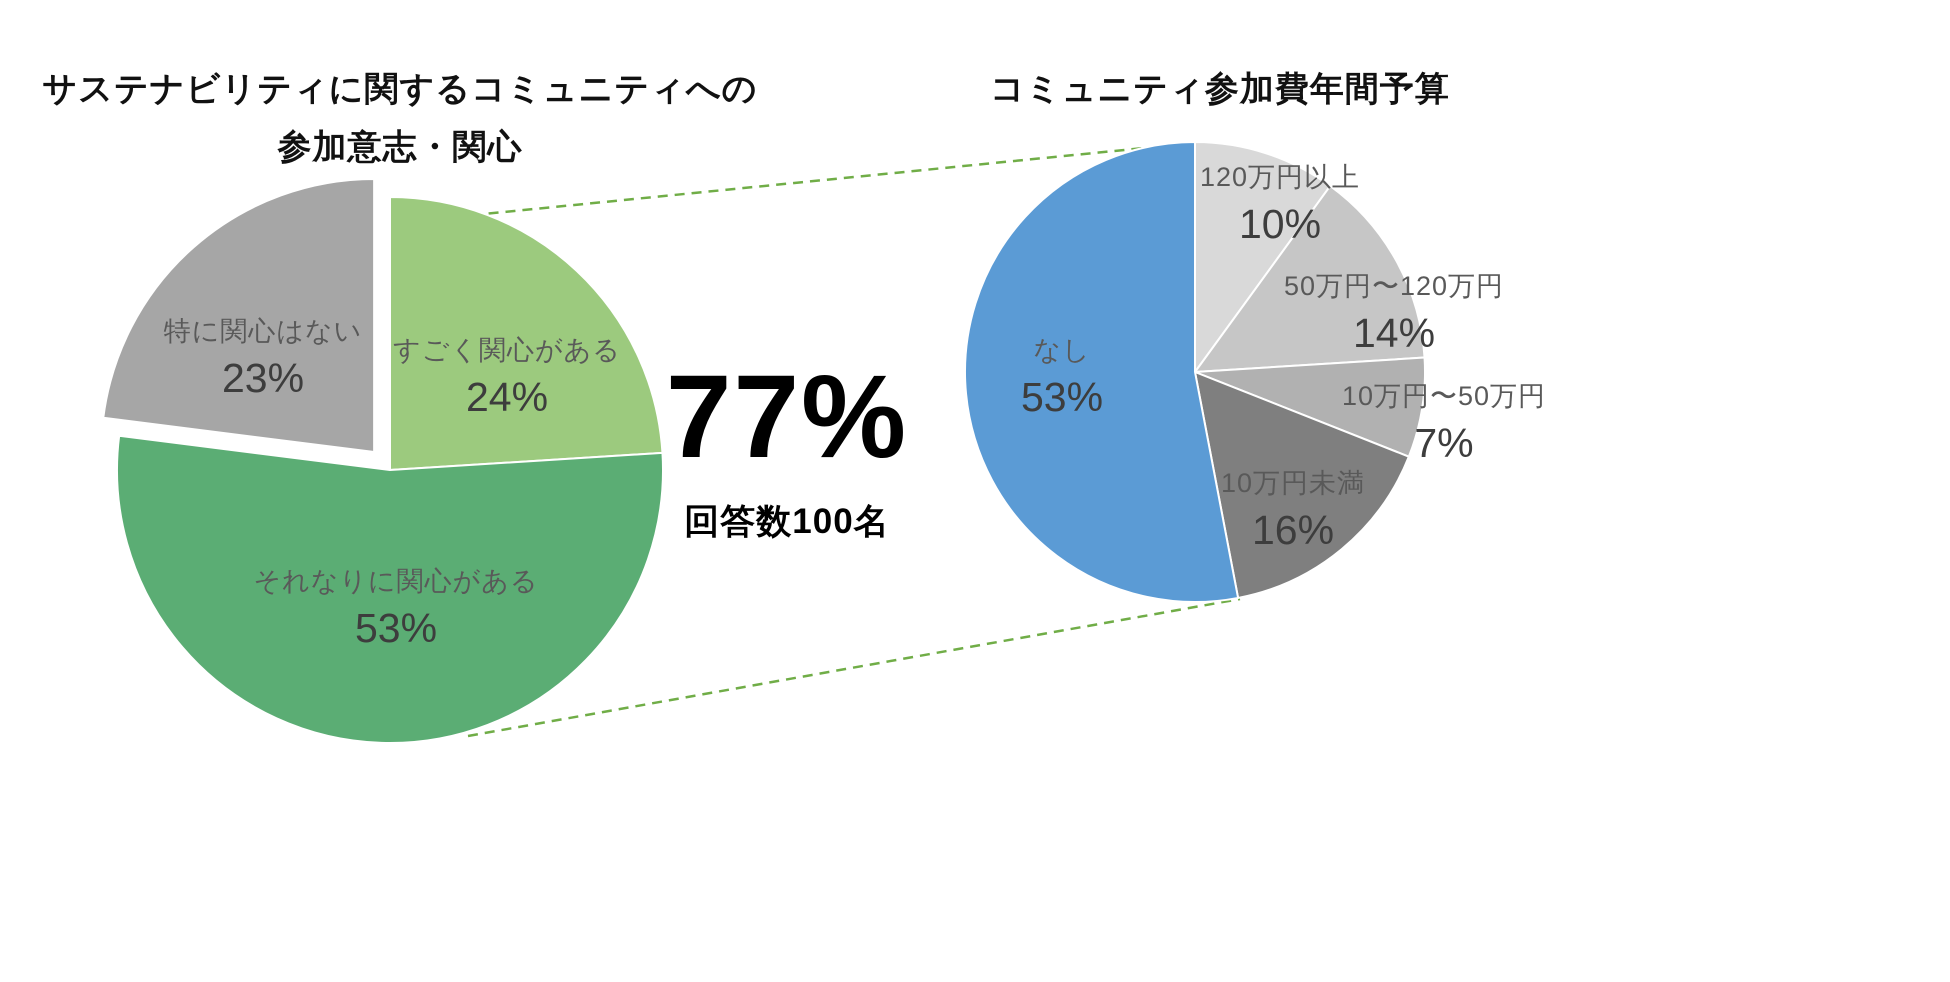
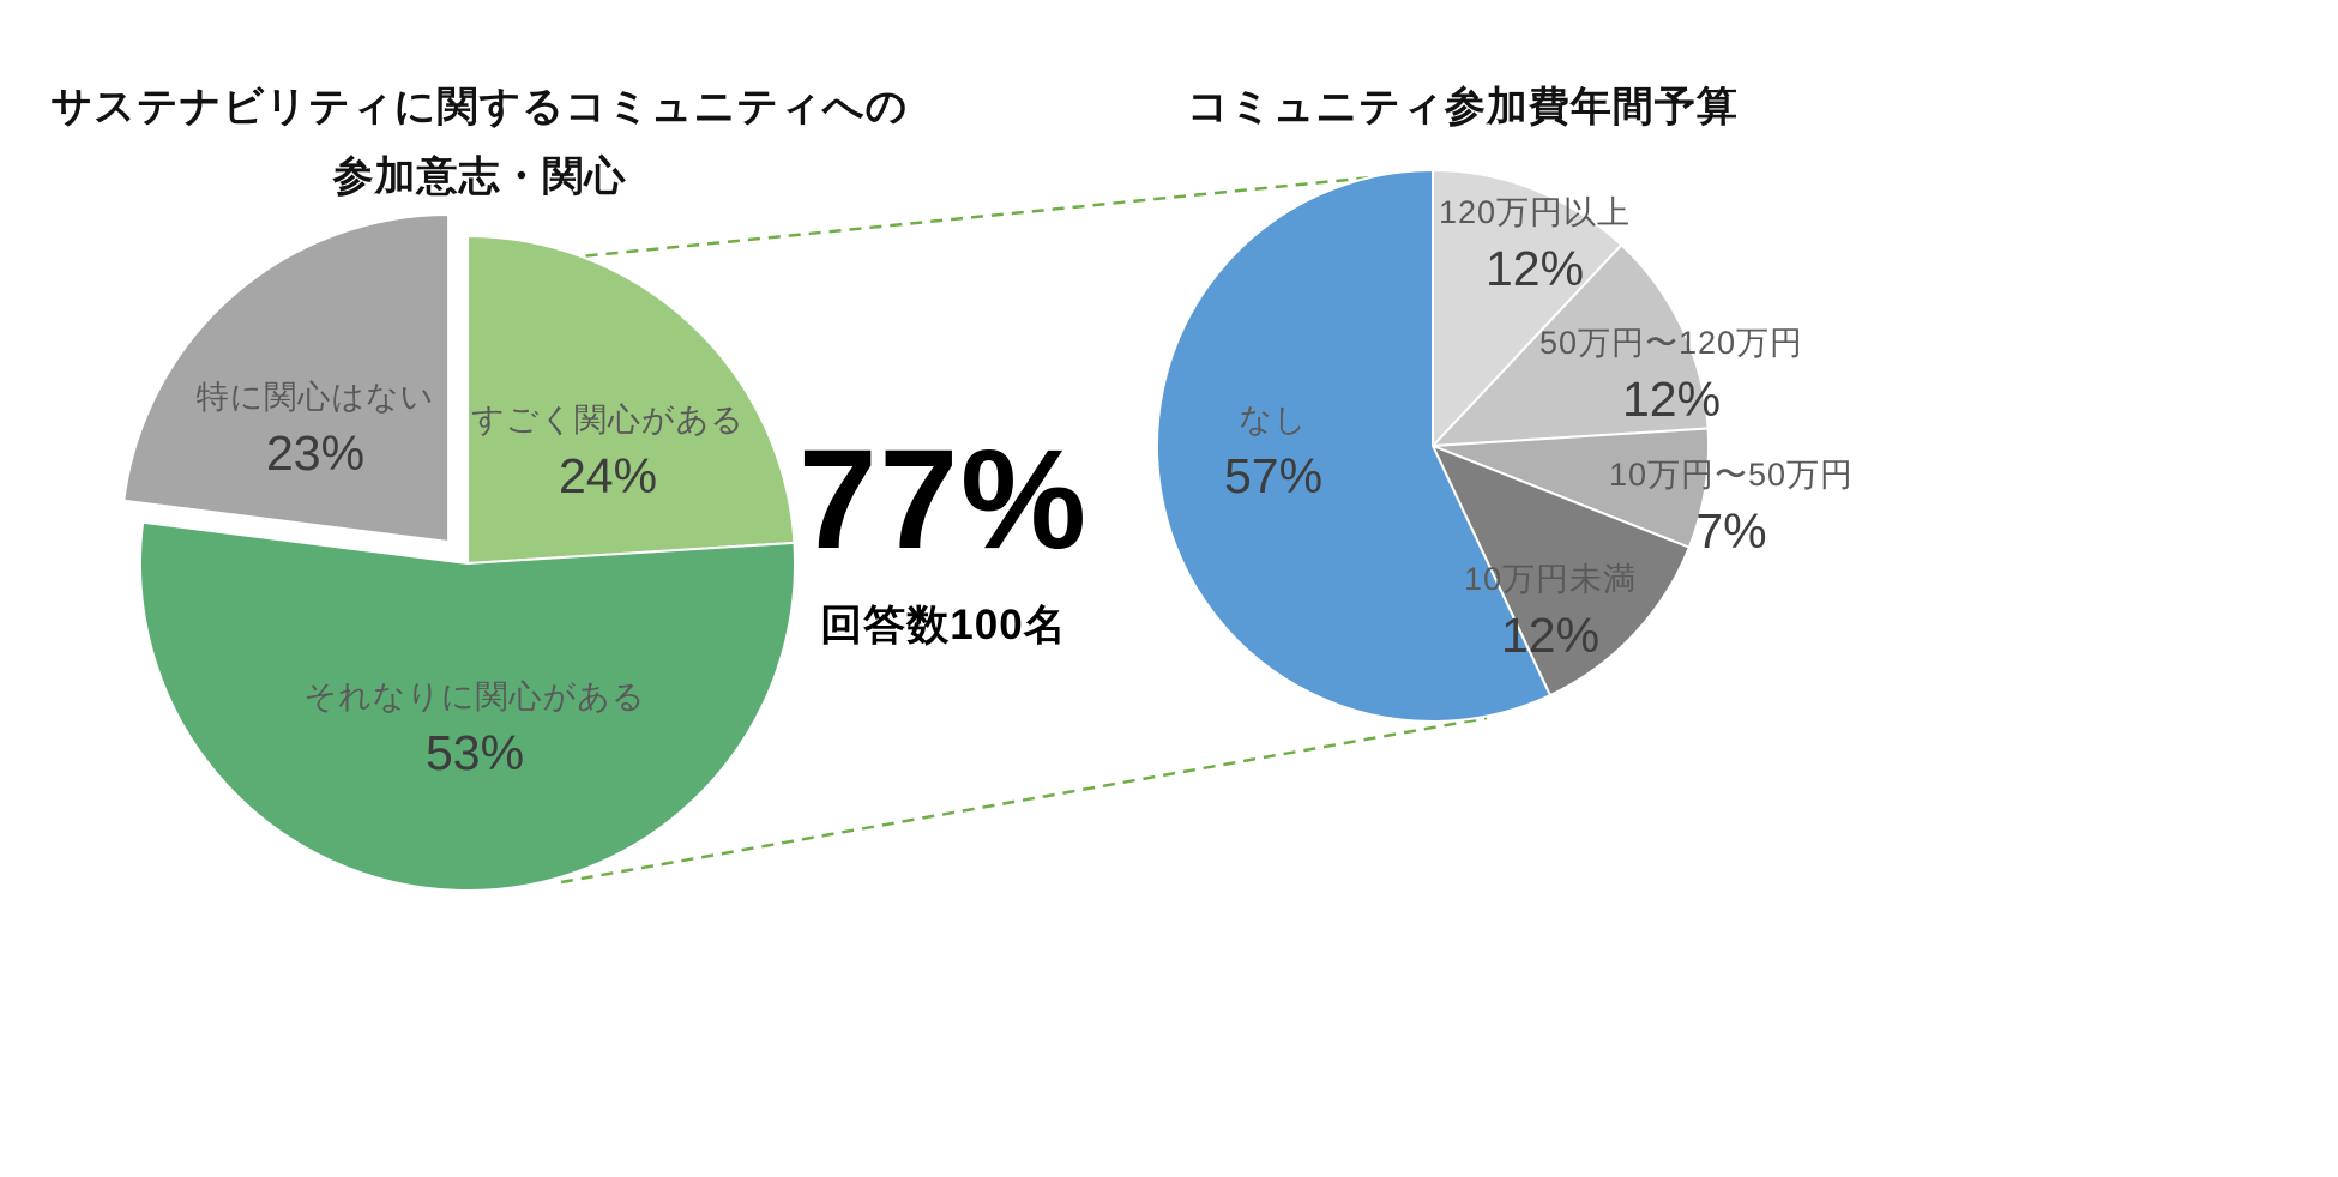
コミュニティ参加費年間予算/120万円以上: 10% -> 12%
コミュニティ参加費年間予算/50万円〜120万円: 14% -> 12%
コミュニティ参加費年間予算/10万円未満: 16% -> 12%
コミュニティ参加費年間予算/なし: 53% -> 57%
